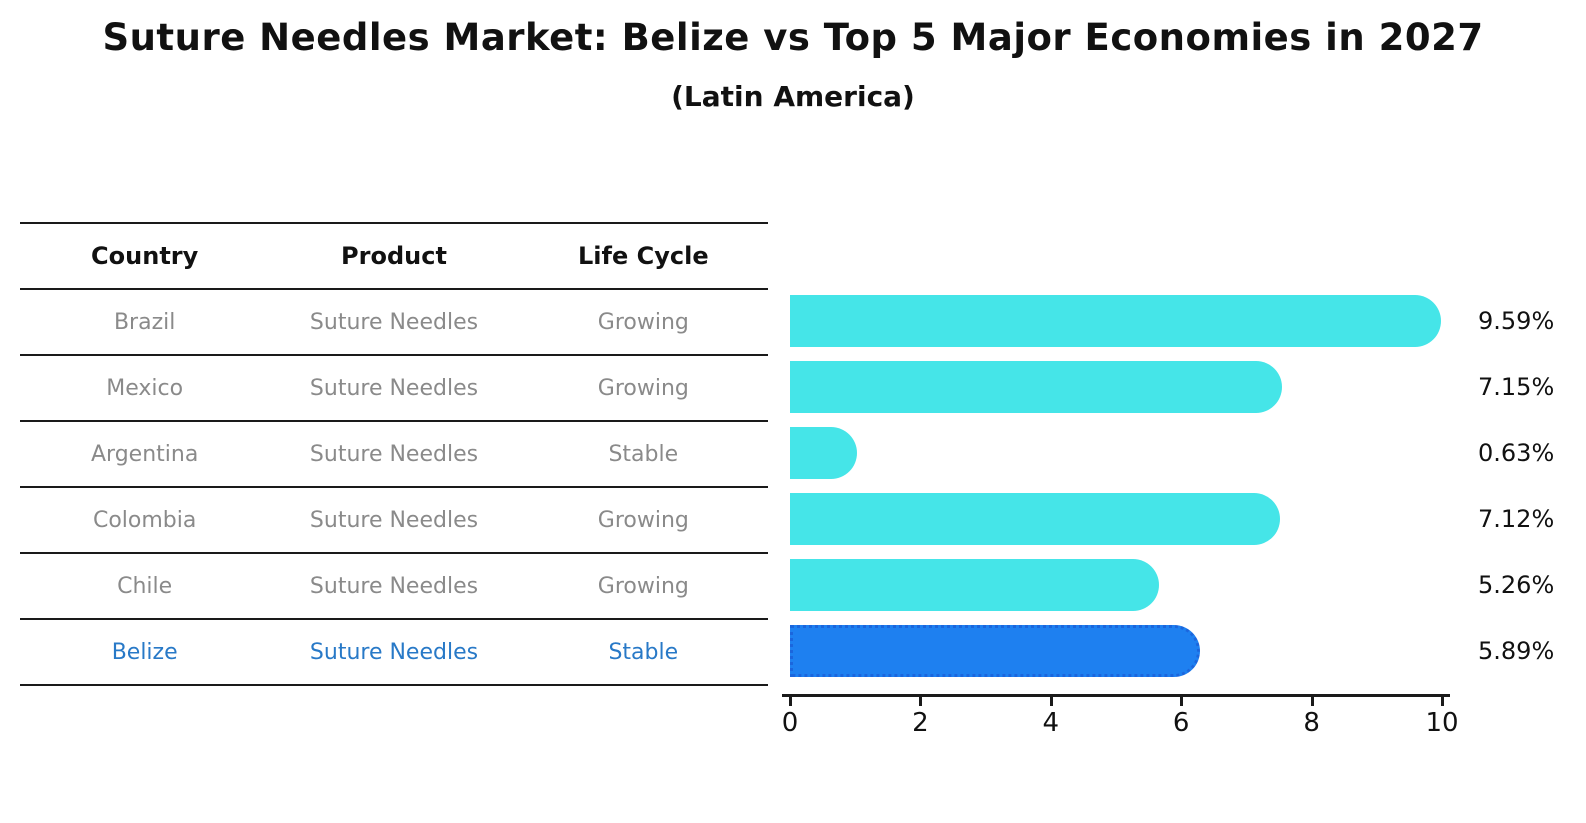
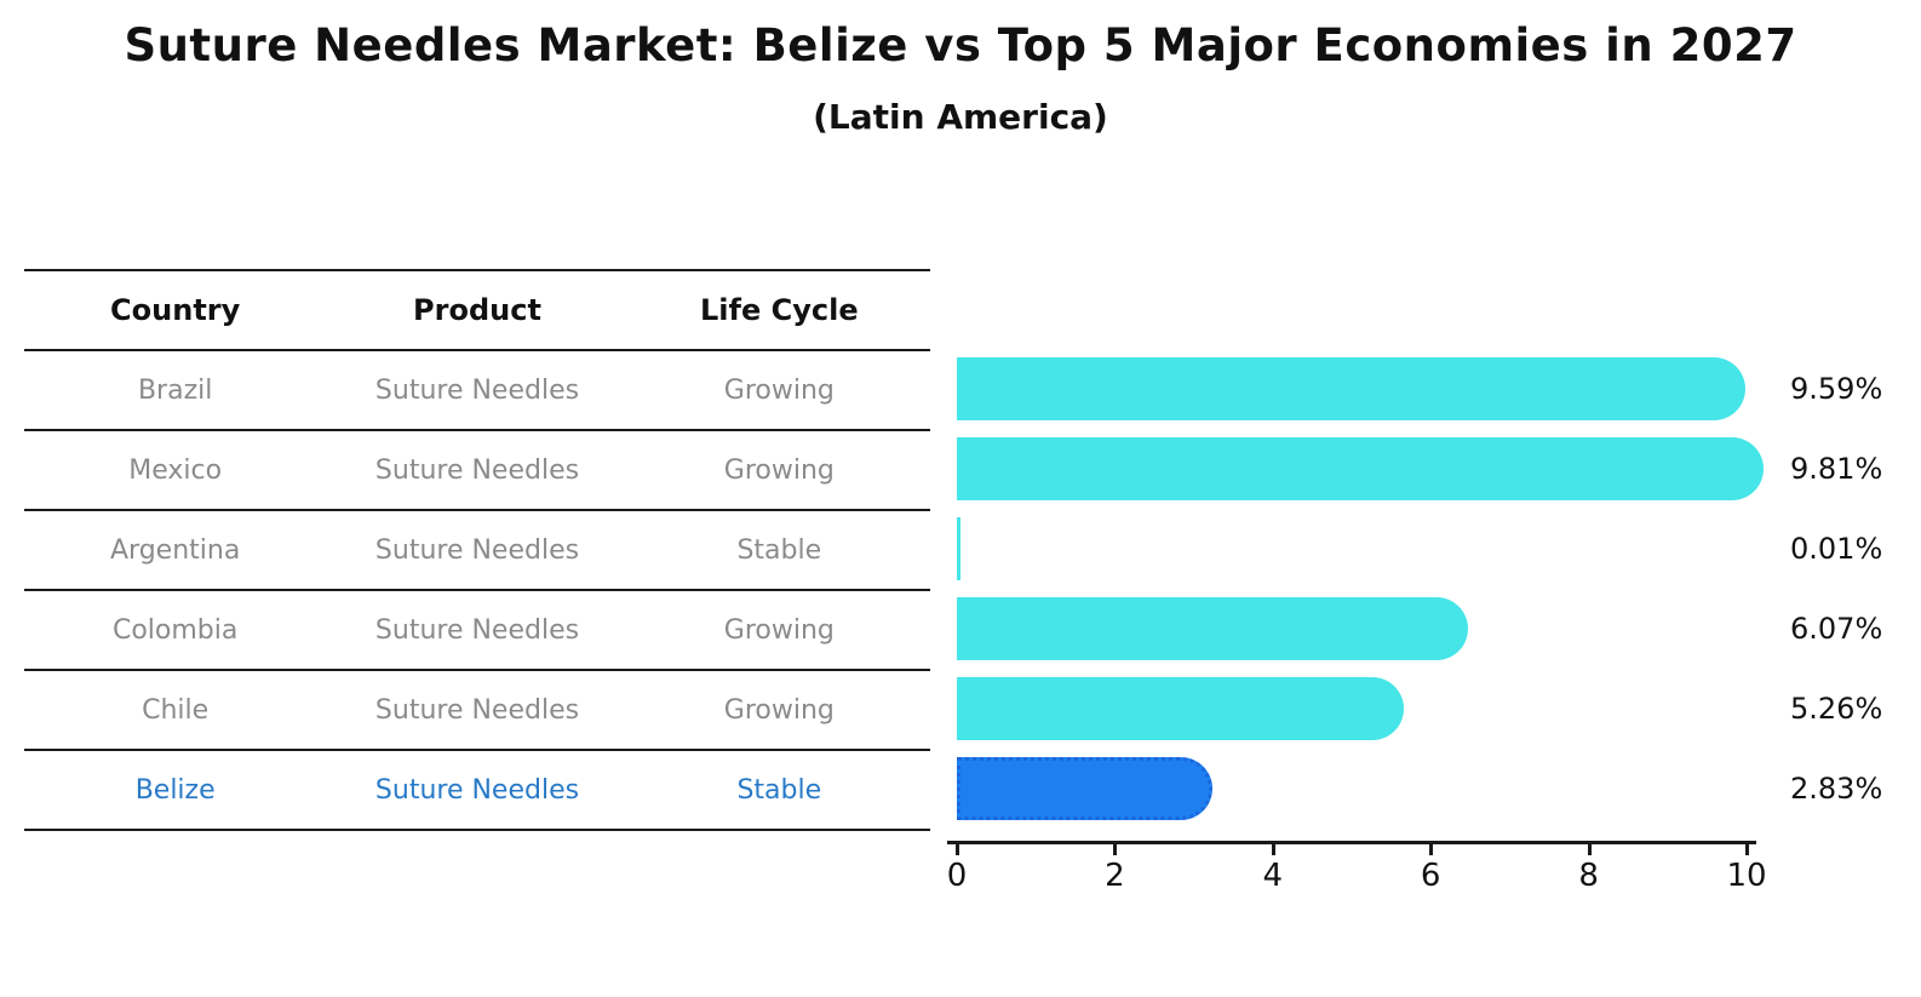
Mexico: 7.15% -> 9.81%
Argentina: 0.63% -> 0.01%
Colombia: 7.12% -> 6.07%
Belize: 5.89% -> 2.83%
